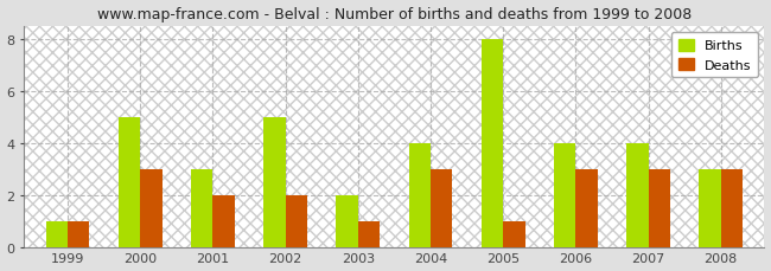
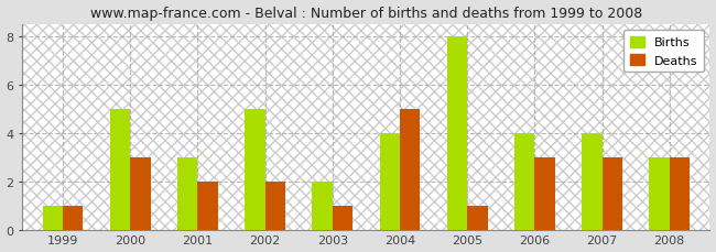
Deaths/2004: 3 -> 5
